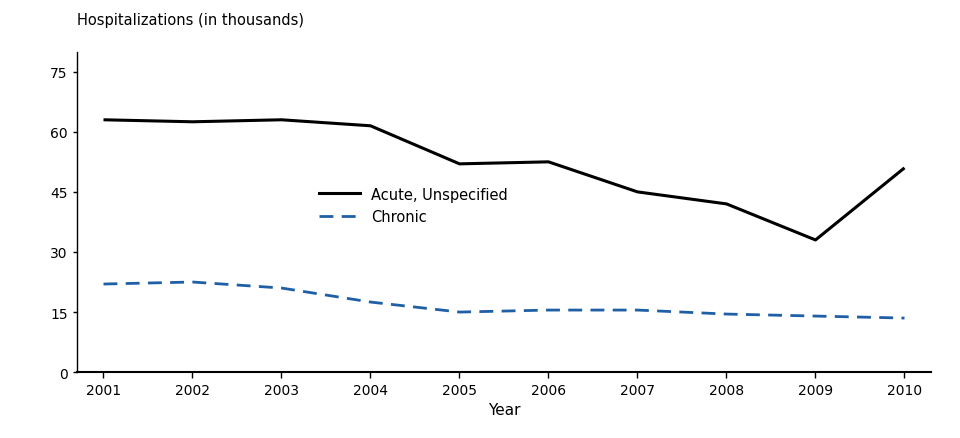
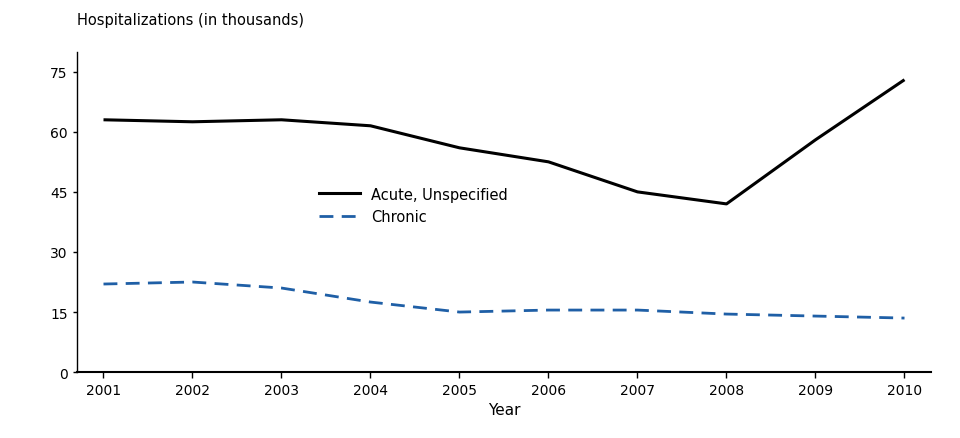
Acute, Unspecified/2005: 52.0 -> 56.0
Acute, Unspecified/2009: 33.0 -> 58.0
Acute, Unspecified/2010: 51.0 -> 73.0
